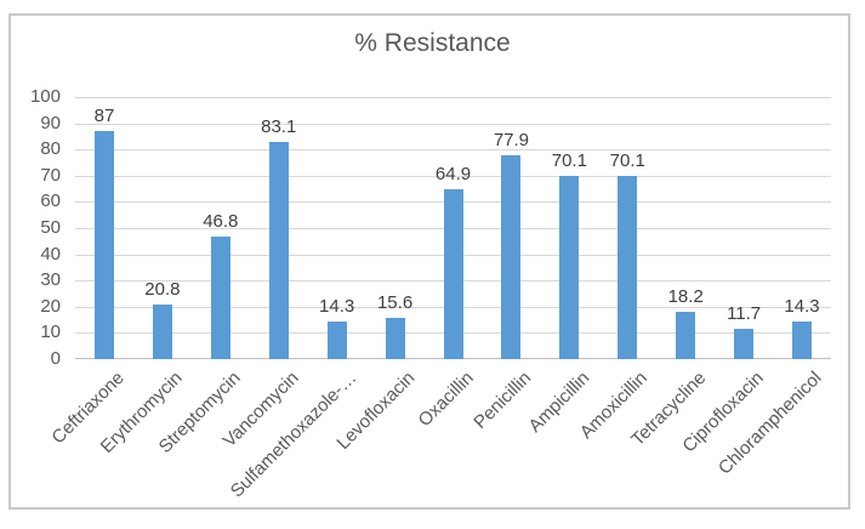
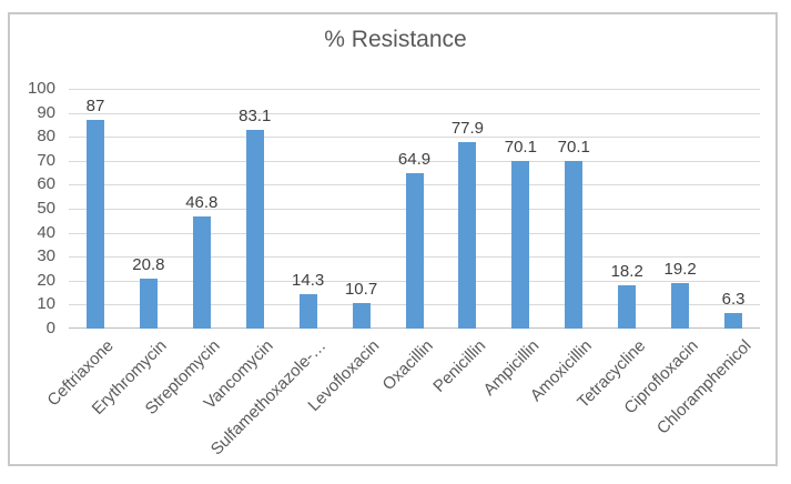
Levofloxacin: 15.6 -> 10.7
Ciprofloxacin: 11.7 -> 19.2
Chloramphenicol: 14.3 -> 6.3
